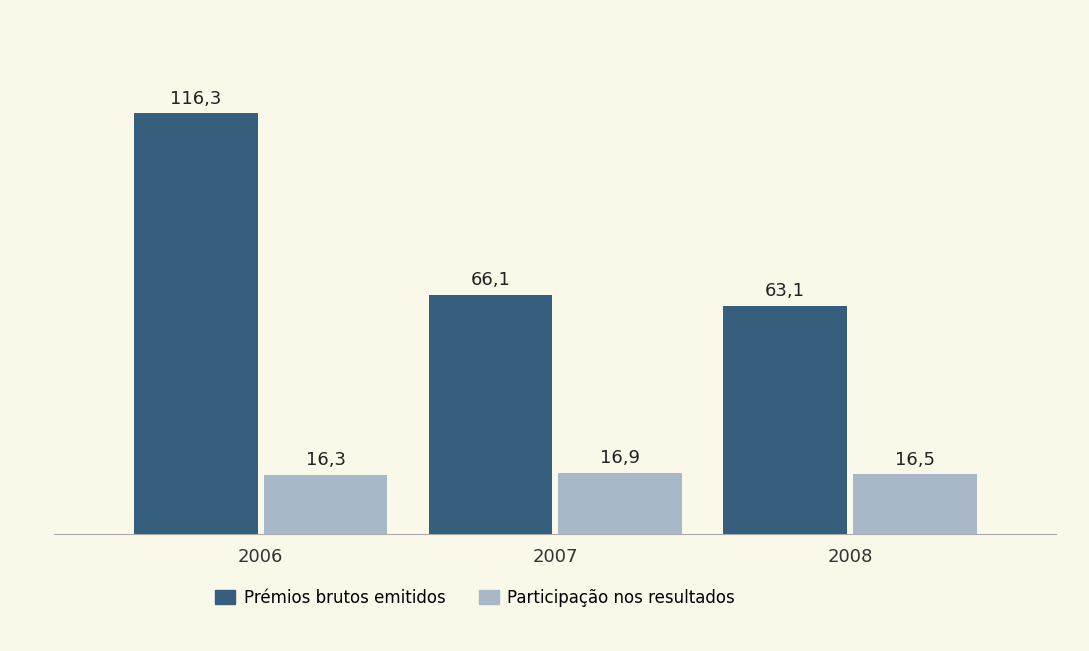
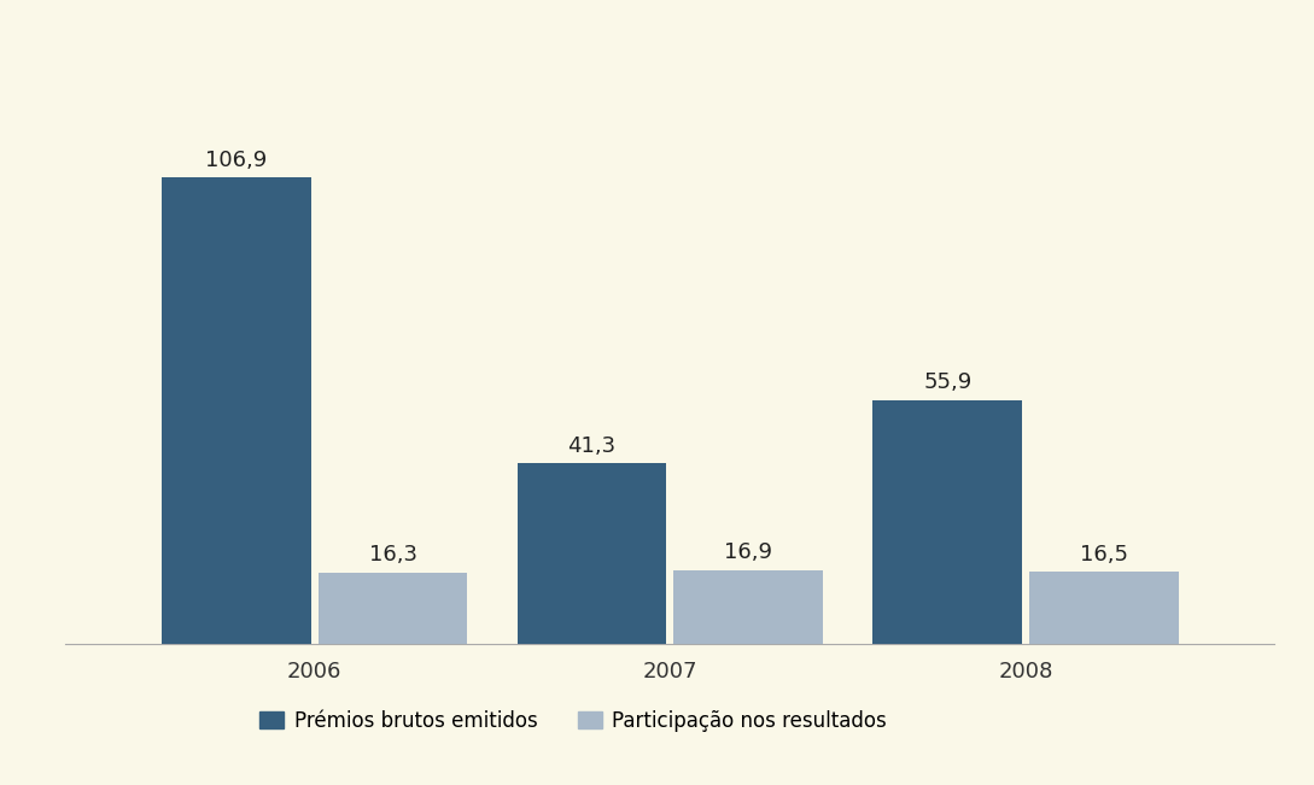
Prémios brutos emitidos/2006: 116,3 -> 106,9
Prémios brutos emitidos/2007: 66,1 -> 41,3
Prémios brutos emitidos/2008: 63,1 -> 55,9
